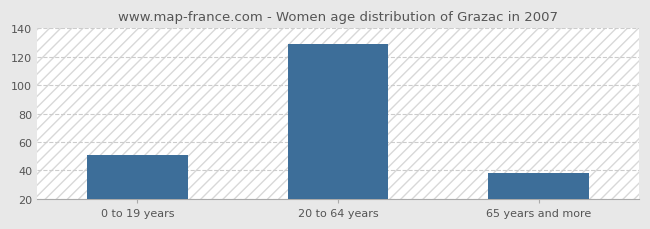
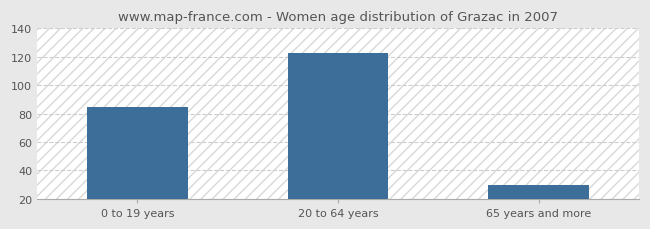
0 to 19 years: 51 -> 85
20 to 64 years: 129 -> 123
65 years and more: 38 -> 30
